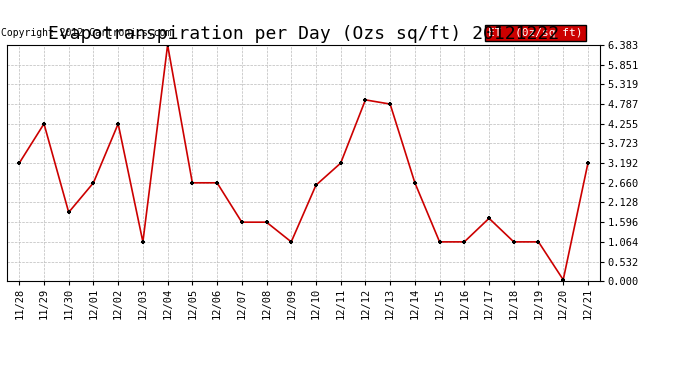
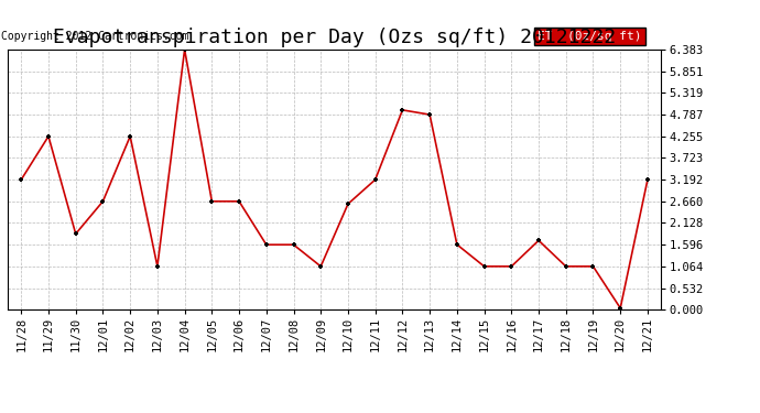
12/14: 2.66 -> 1.60
